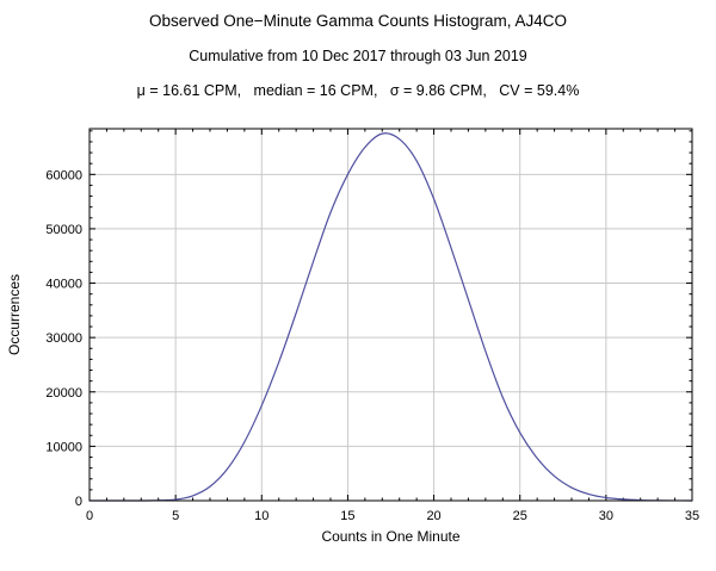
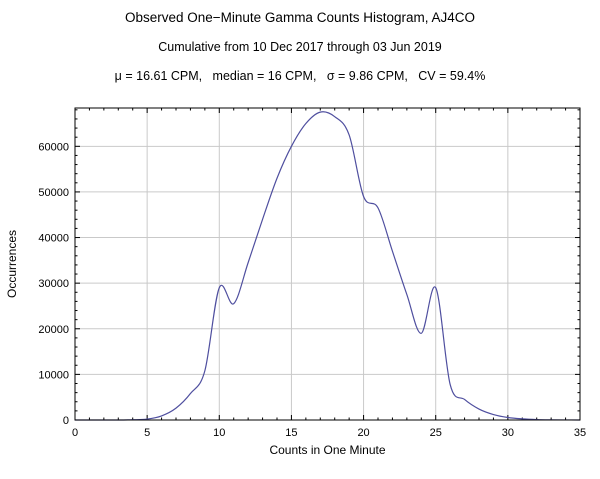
10: 18000 -> 29000
20: 56000 -> 49000
25: 12000 -> 29000
